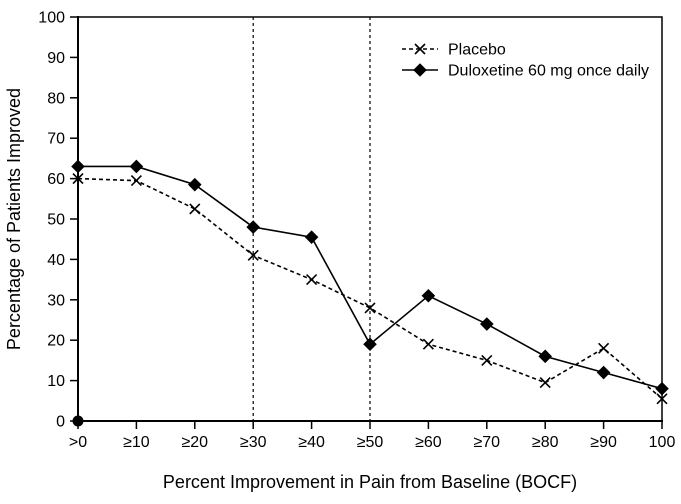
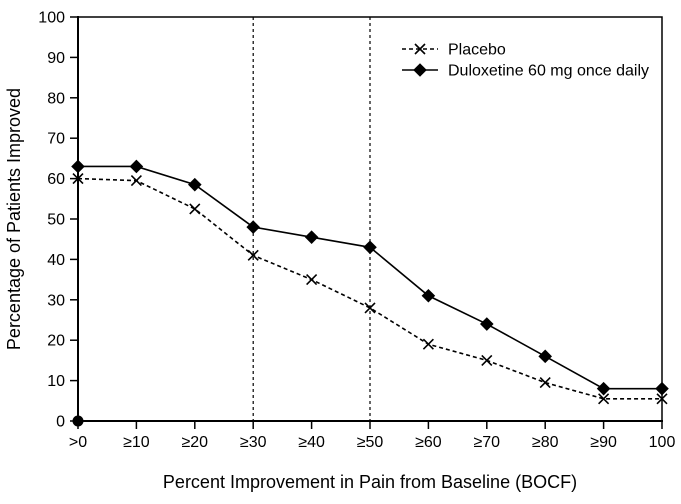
Duloxetine 60 mg once daily/≥50: 19 -> 43
Placebo/≥90: 18 -> 6
Duloxetine 60 mg once daily/≥90: 12 -> 8
